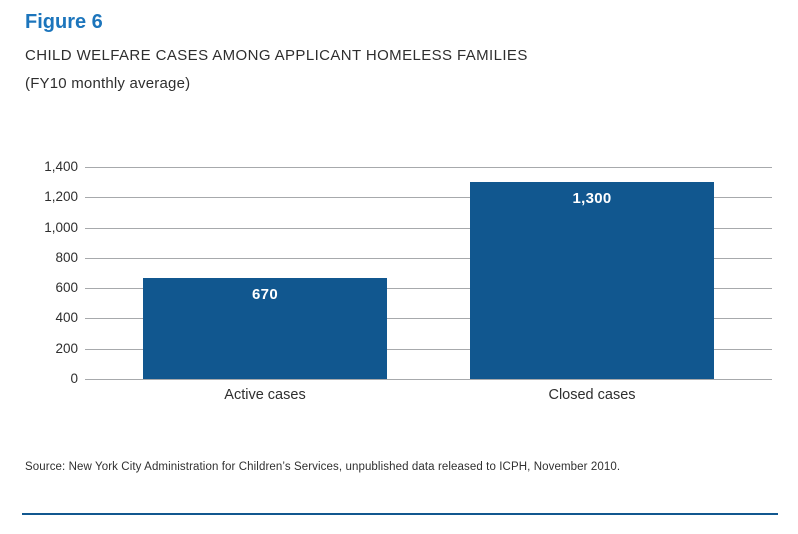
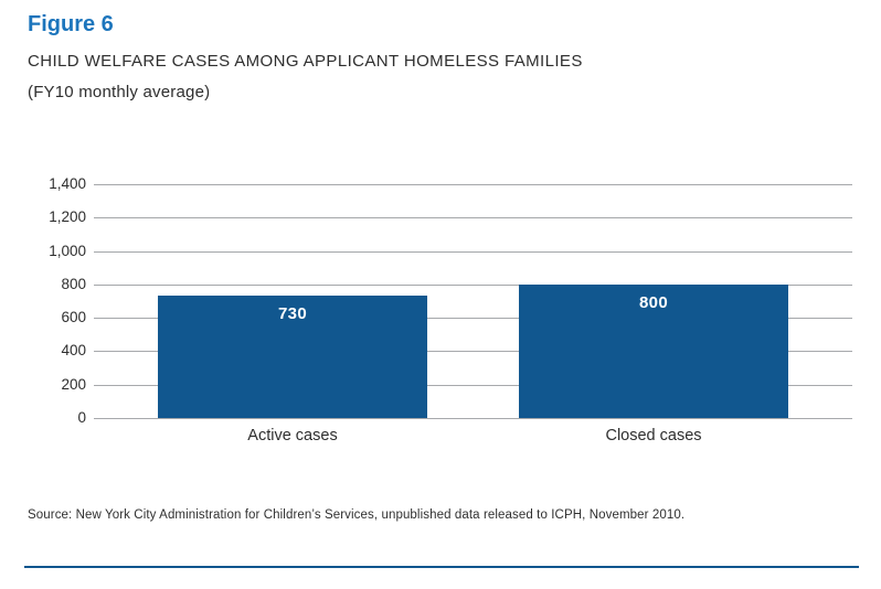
Active cases: 670 -> 730
Closed cases: 1,300 -> 800
